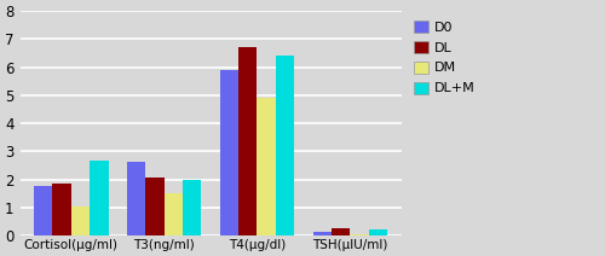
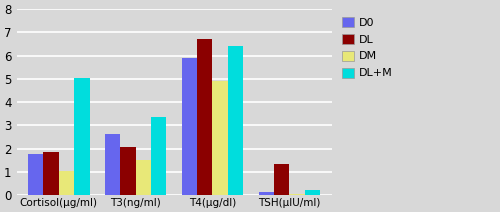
DL+M/Cortisol(μg/ml): 2.65 -> 5.05
DL+M/T3(ng/ml): 2.00 -> 3.35
DL/TSH(μIU/ml): 0.25 -> 1.35
